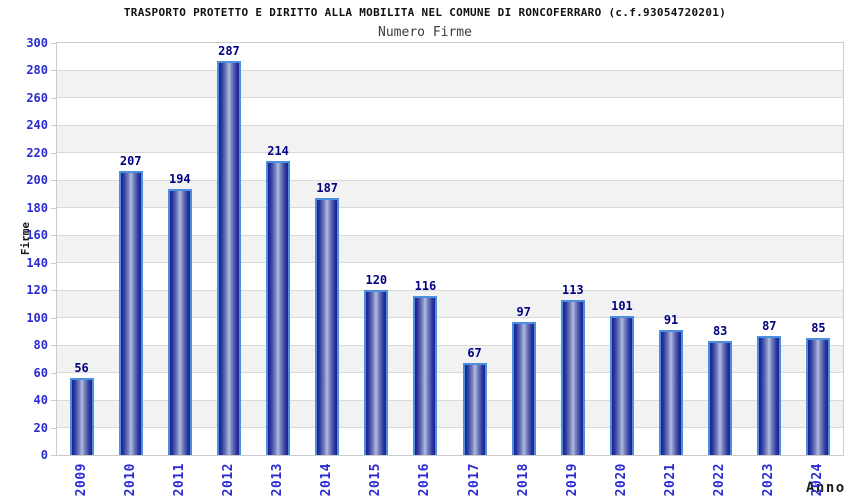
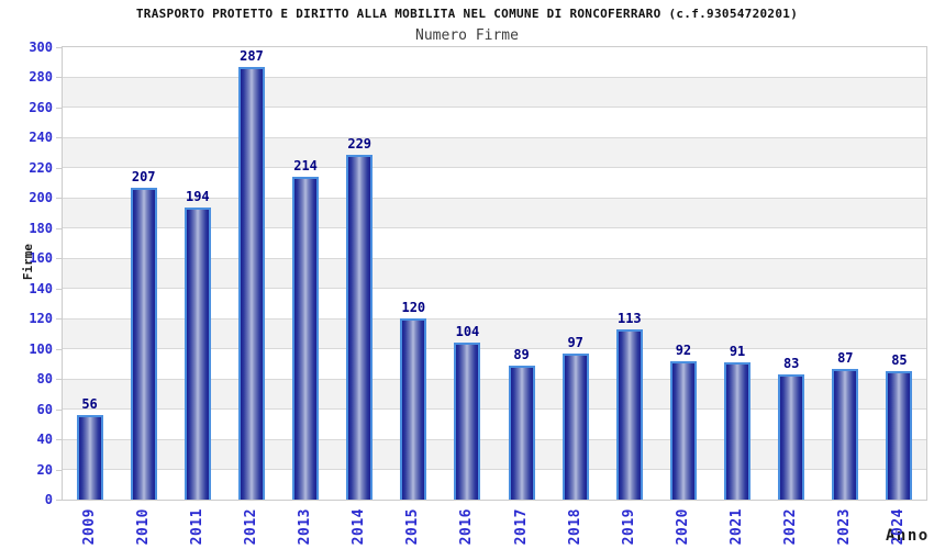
2014: 187 -> 229
2016: 116 -> 104
2017: 67 -> 89
2020: 101 -> 92
